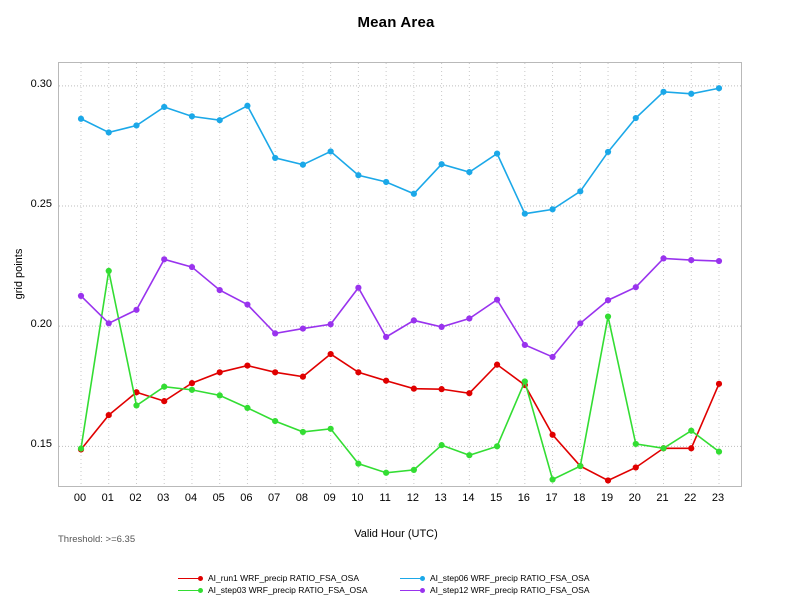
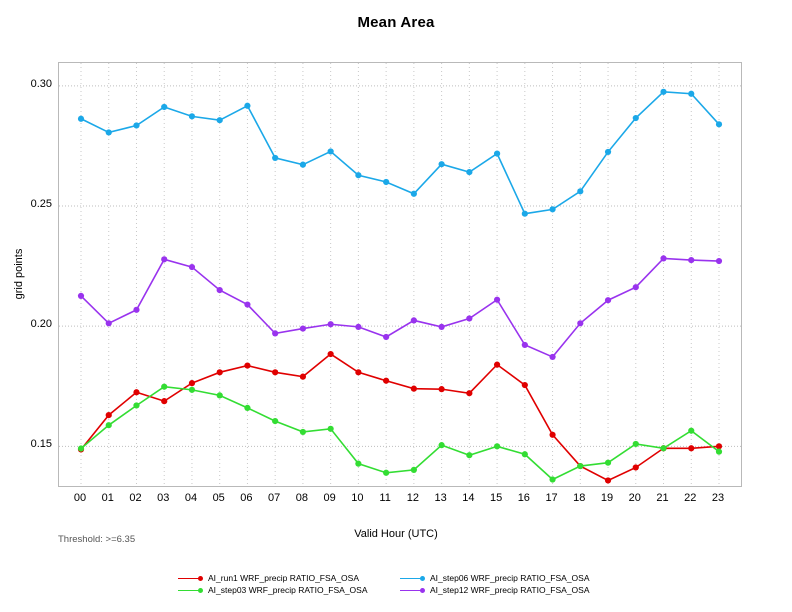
AI_step03 WRF_precip RATIO_FSA_OSA/01: 0.223 -> 0.159
AI_step12 WRF_precip RATIO_FSA_OSA/10: 0.216 -> 0.200
AI_step03 WRF_precip RATIO_FSA_OSA/16: 0.177 -> 0.147
AI_step03 WRF_precip RATIO_FSA_OSA/19: 0.204 -> 0.143
AI_run1 WRF_precip RATIO_FSA_OSA/23: 0.176 -> 0.150
AI_step06 WRF_precip RATIO_FSA_OSA/23: 0.299 -> 0.284
